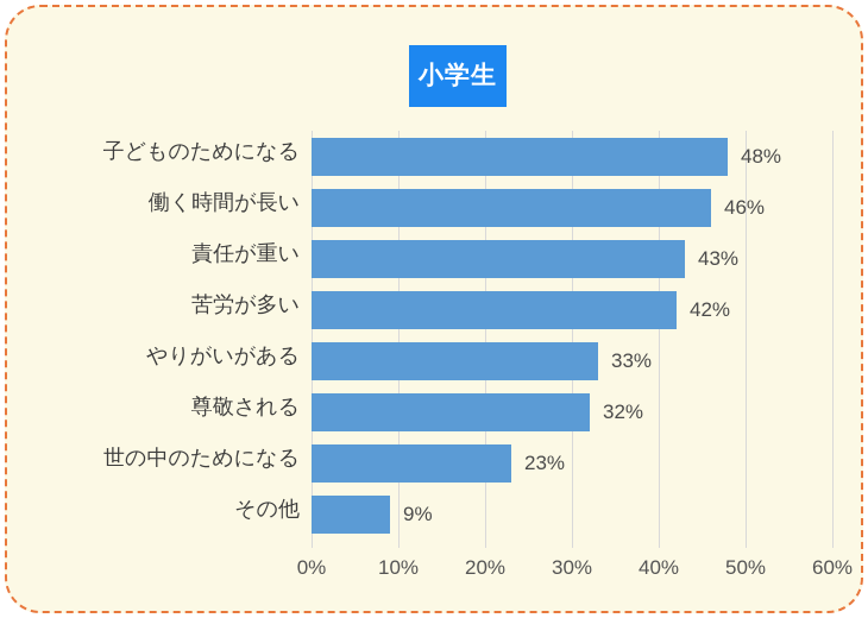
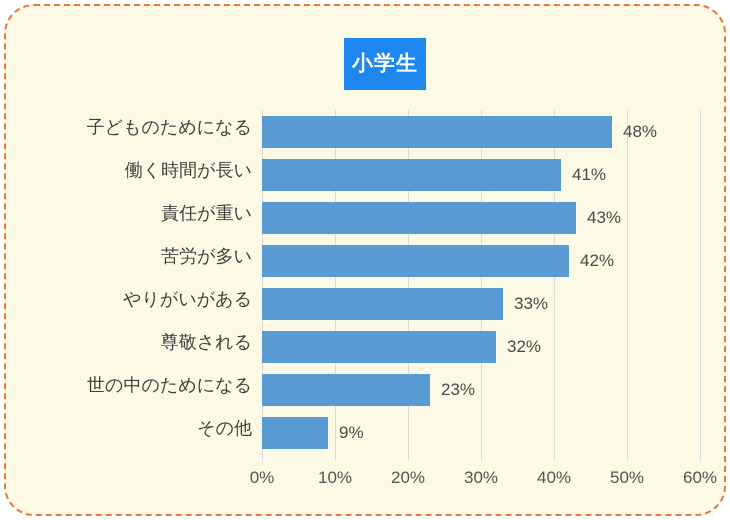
働く時間が長い: 46% -> 41%
